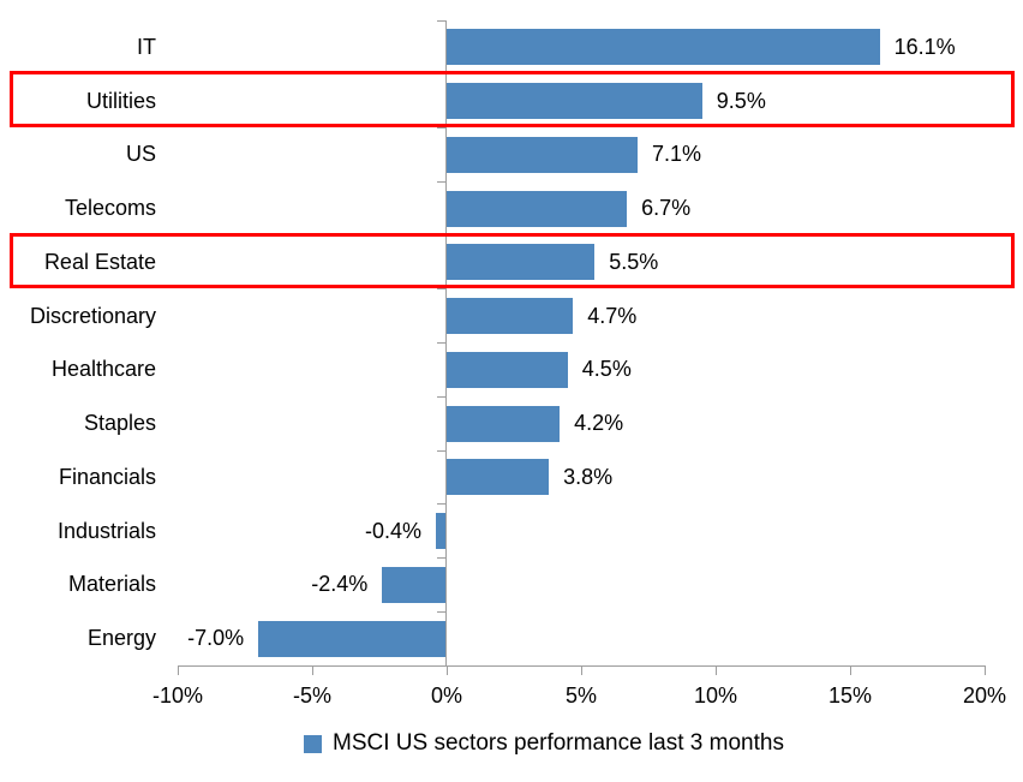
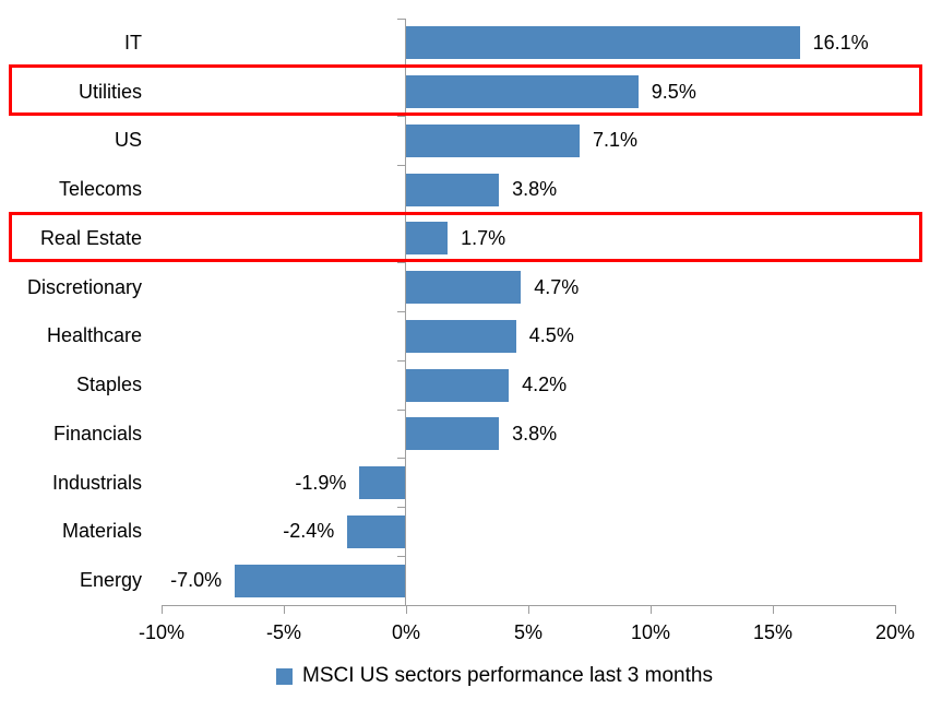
Telecoms: 6.7% -> 3.8%
Real Estate: 5.5% -> 1.7%
Industrials: -0.4% -> -1.9%
